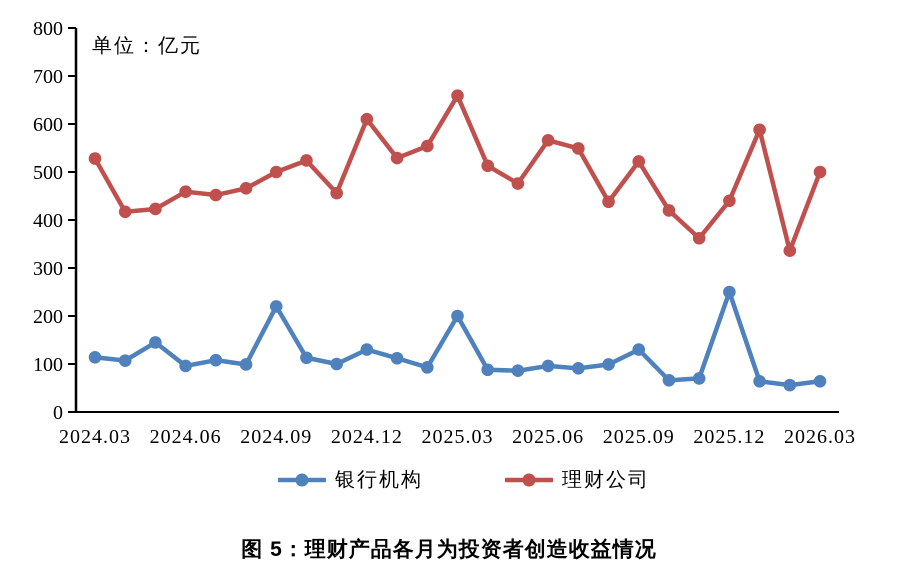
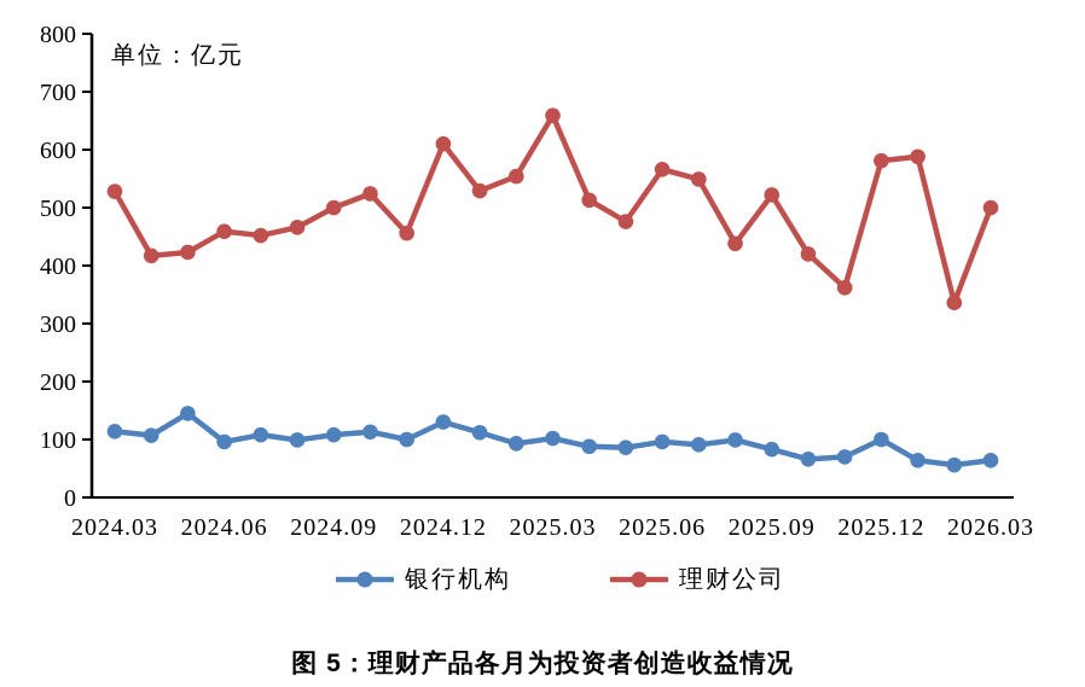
银行机构/2024.09: 220 -> 110
银行机构/2025.03: 200 -> 100
银行机构/2025.09: 130 -> 80
银行机构/2025.12: 250 -> 100
理财公司/2025.12: 440 -> 580
